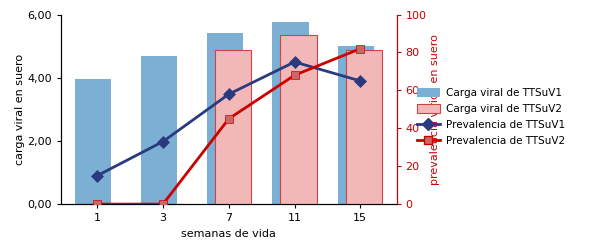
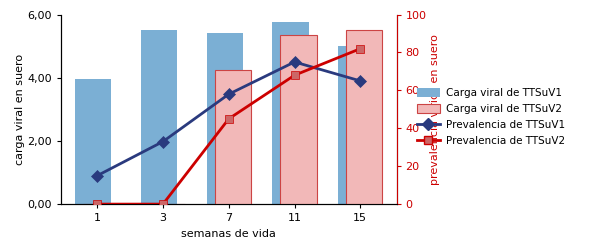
Carga viral de TTSuV1/3: 4,68 -> 5,50
Carga viral de TTSuV2/7: 4,87 -> 4,25
Carga viral de TTSuV2/15: 4,87 -> 5,50
